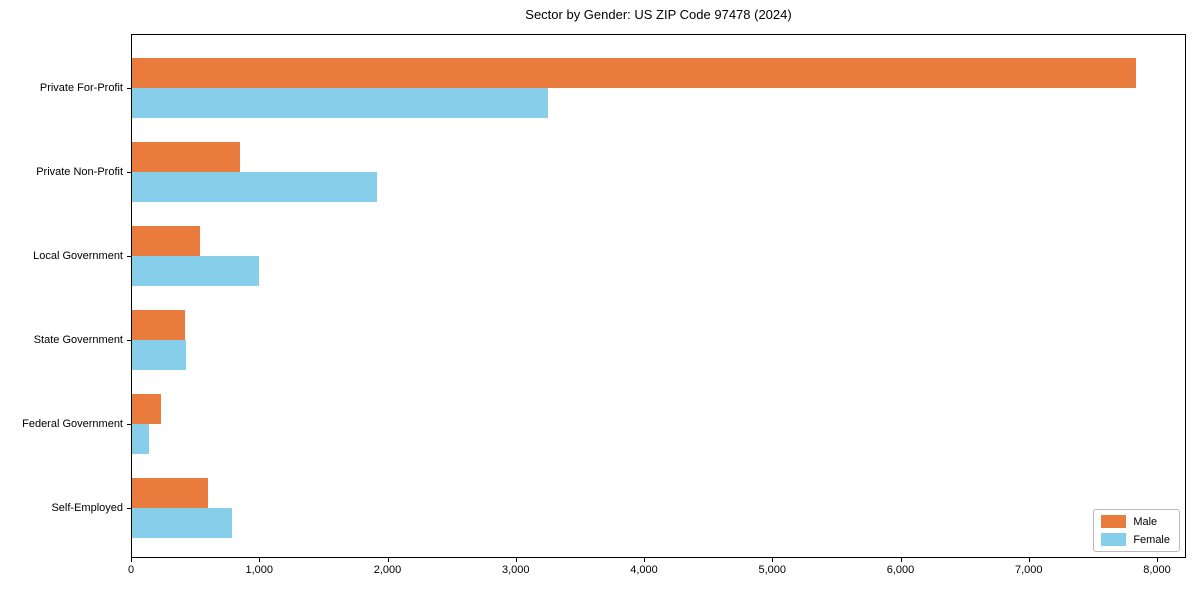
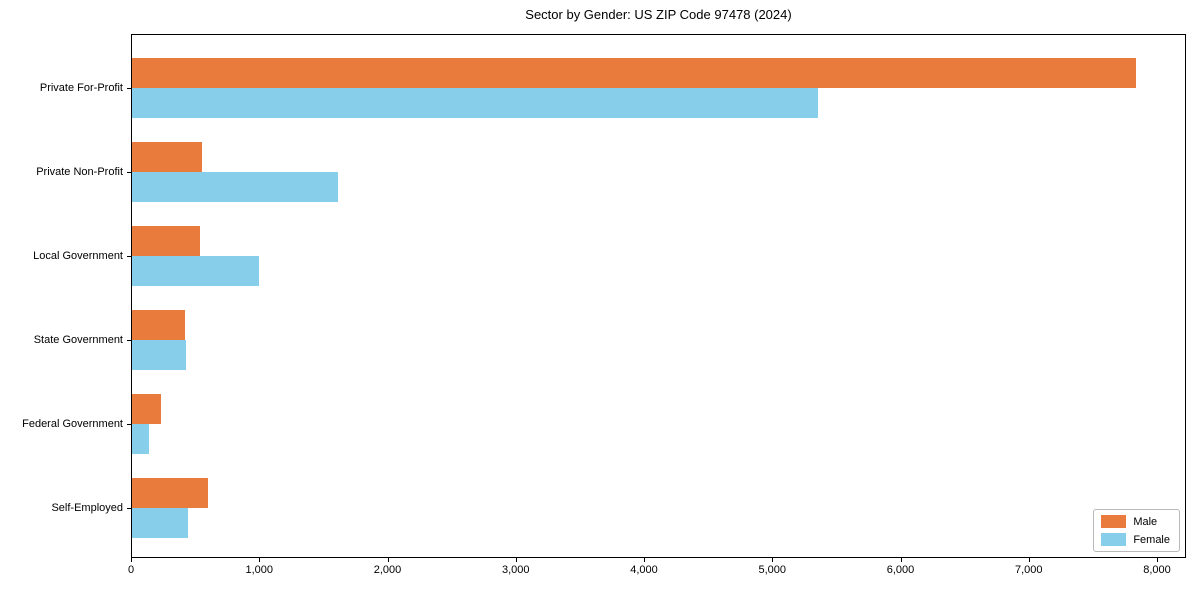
Female/Private For-Profit: 3240 -> 5350
Male/Private Non-Profit: 840 -> 540
Female/Private Non-Profit: 1910 -> 1600
Female/Self-Employed: 780 -> 440
